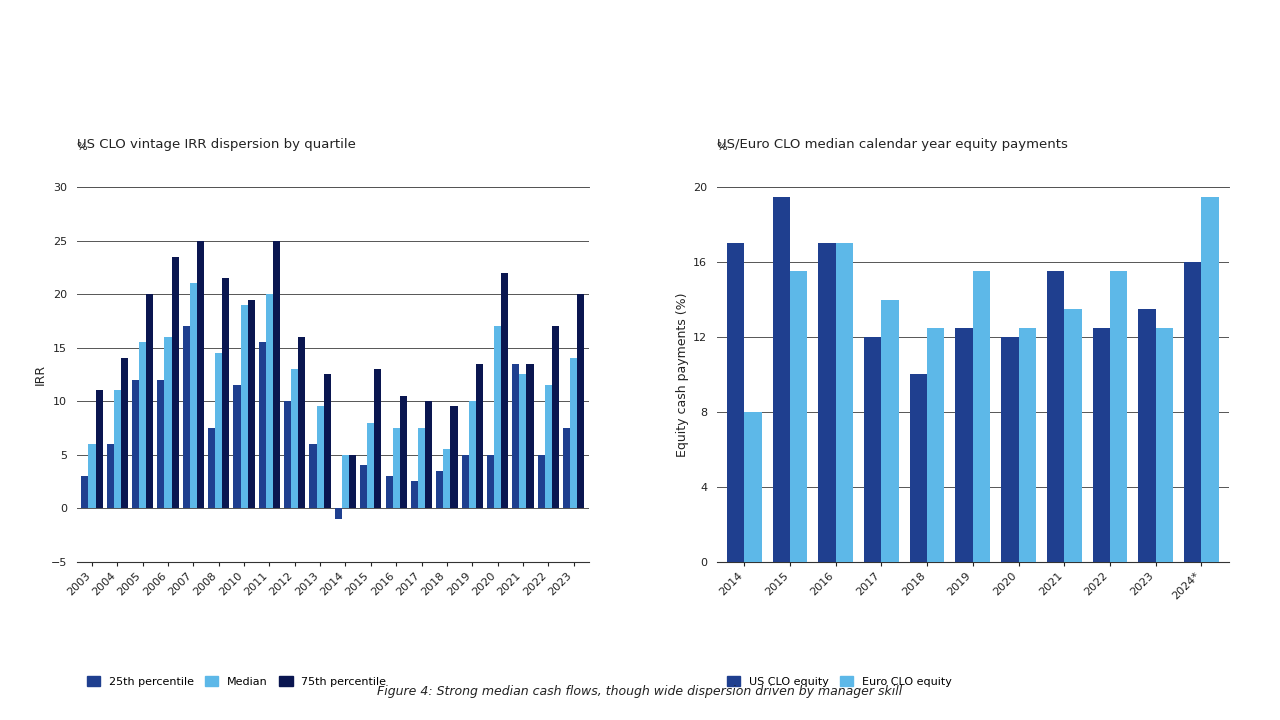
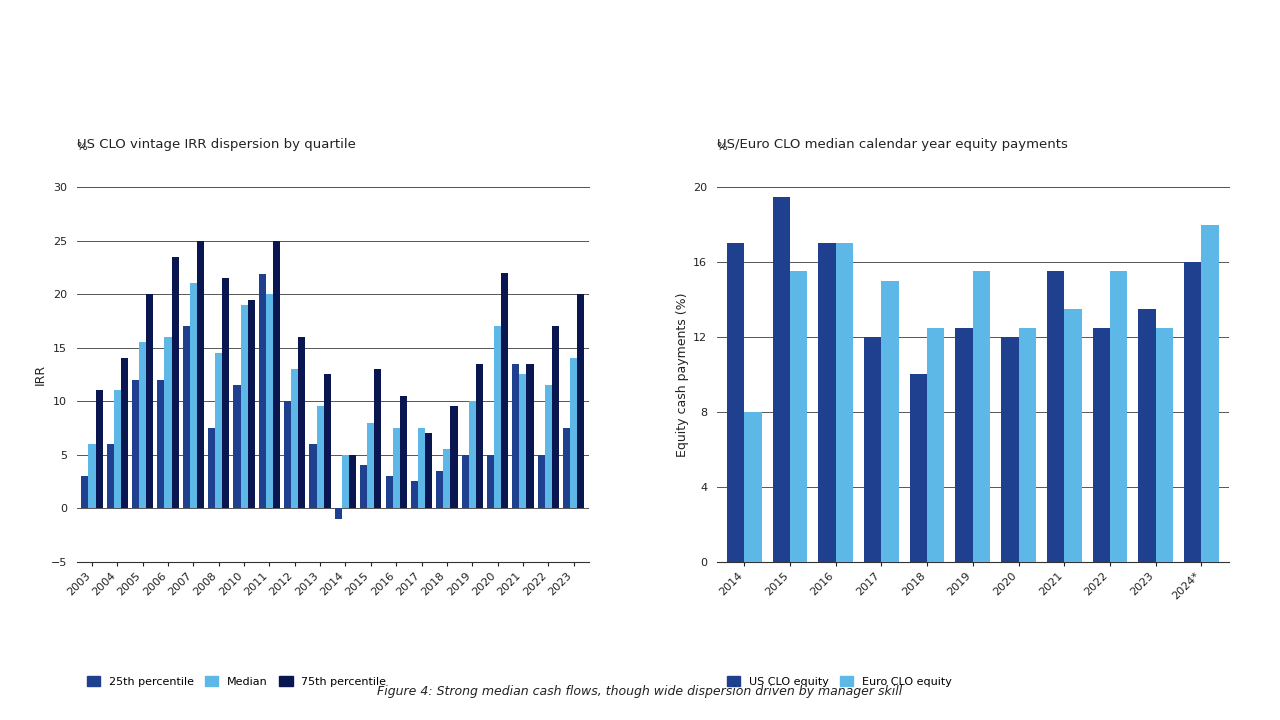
US CLO vintage IRR dispersion by quartile/25th percentile/2011: 15.5 -> 21.9
US CLO vintage IRR dispersion by quartile/75th percentile/2017: 10.0 -> 7.0
US/Euro CLO median calendar year equity payments/Euro CLO equity/2017: 14.0 -> 15.0
US/Euro CLO median calendar year equity payments/Euro CLO equity/2024*: 19.5 -> 18.0
